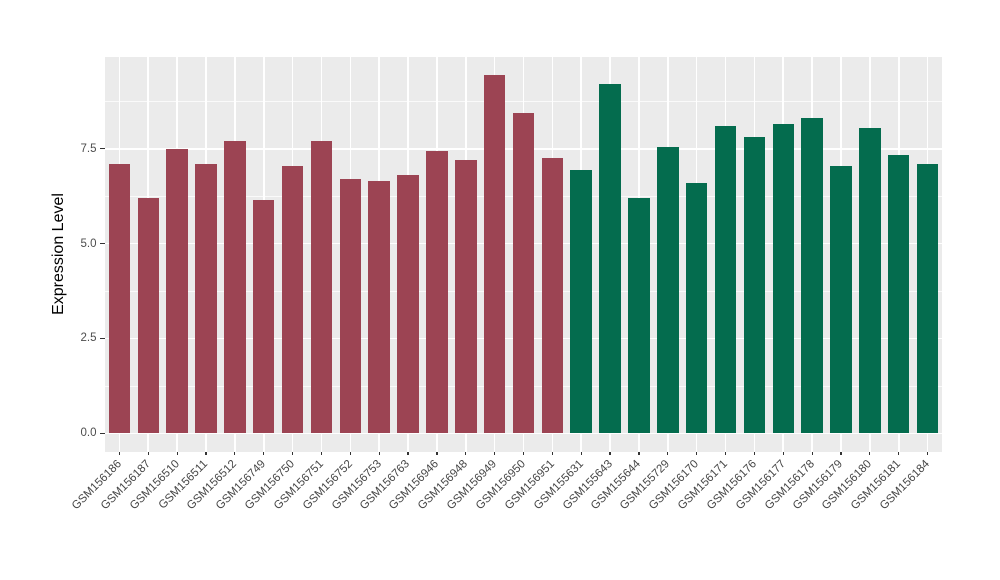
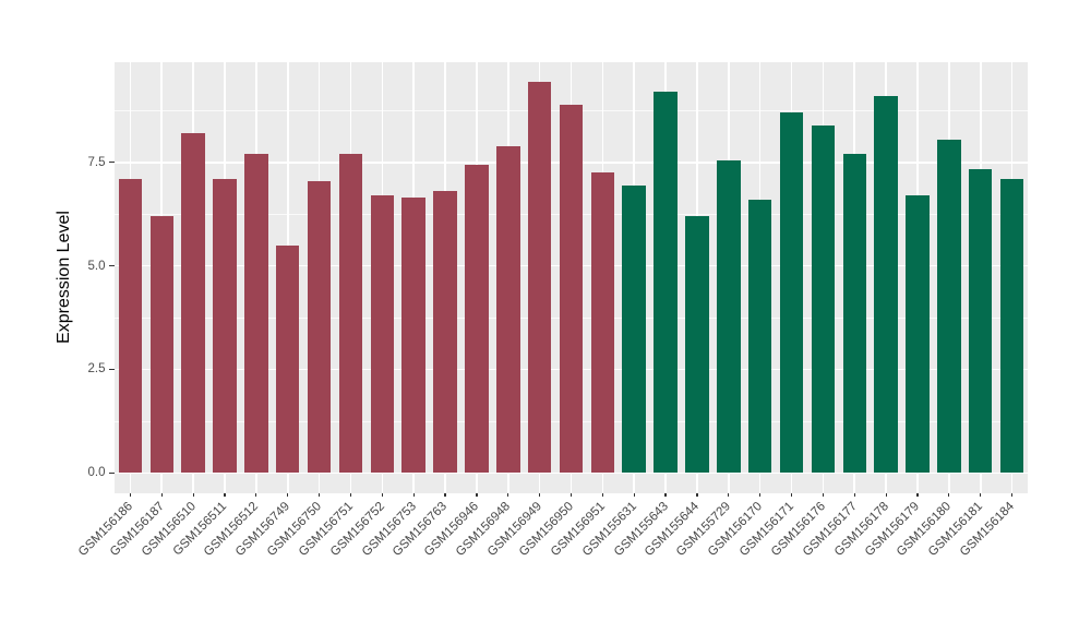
GSM156510: 7.5 -> 8.2
GSM156749: 6.2 -> 5.5
GSM156948: 7.2 -> 7.9
GSM156950: 8.4 -> 8.9
GSM156171: 8.1 -> 8.7
GSM156176: 7.8 -> 8.4
GSM156177: 8.2 -> 7.7
GSM156178: 8.3 -> 9.1
GSM156179: 7.0 -> 6.7
